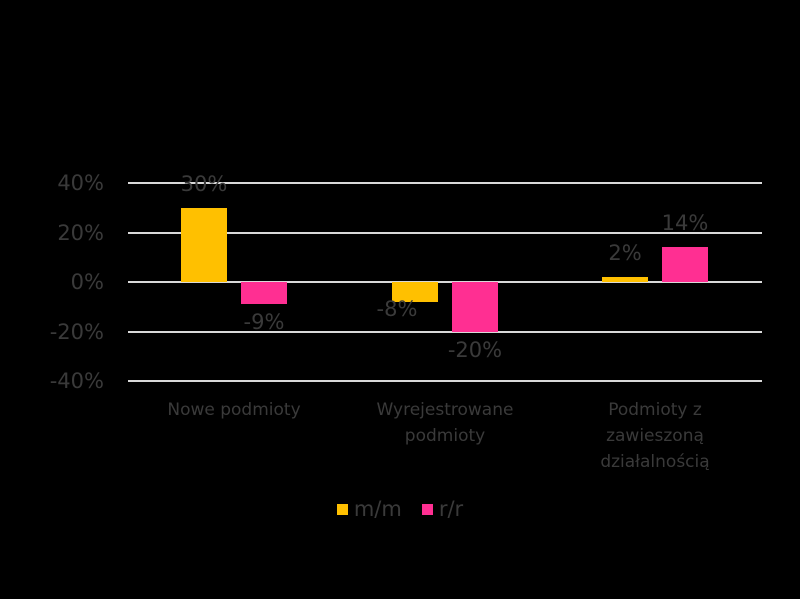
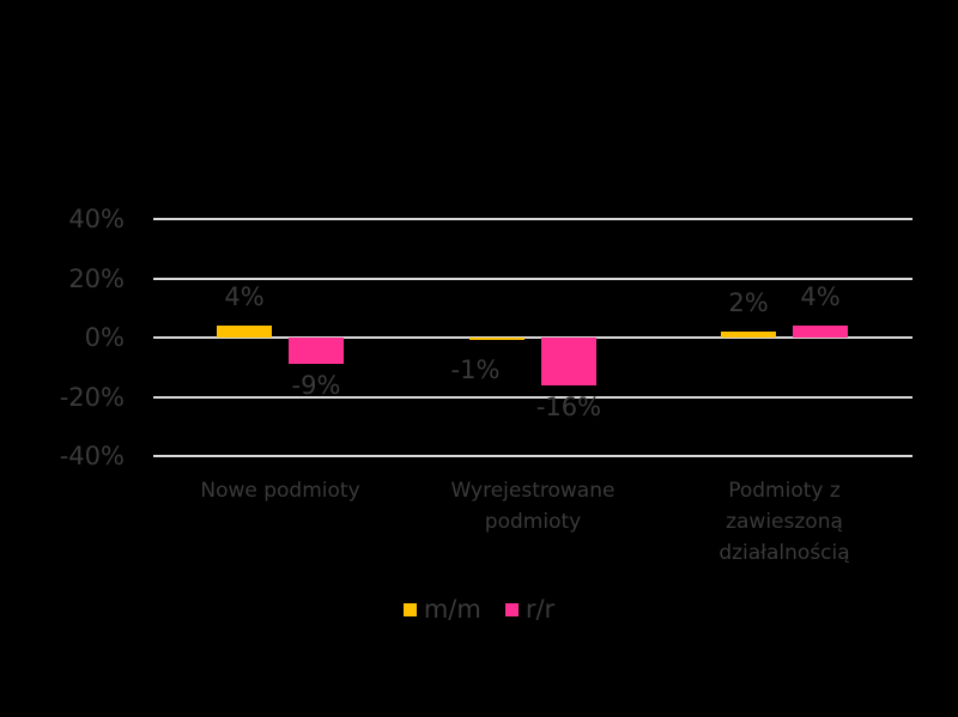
m/m/Nowe podmioty: 30% -> 4%
m/m/Wyrejestrowane podmioty: -8% -> -1%
r/r/Wyrejestrowane podmioty: -20% -> -16%
r/r/Podmioty z zawieszoną działalnością: 14% -> 4%
